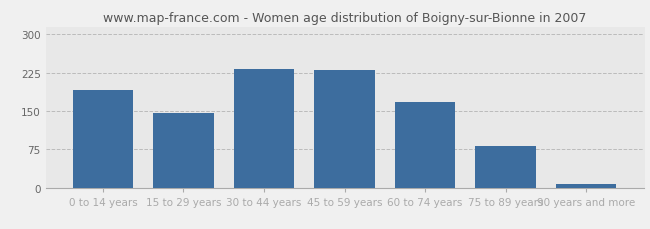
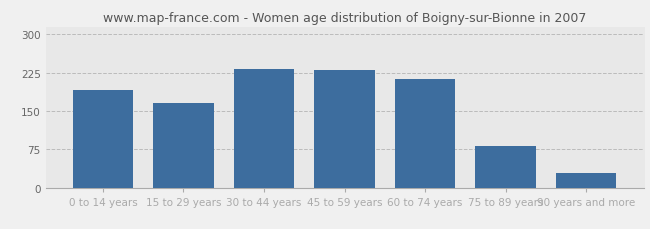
15 to 29 years: 145 -> 166
60 to 74 years: 168 -> 212
90 years and more: 8 -> 28
